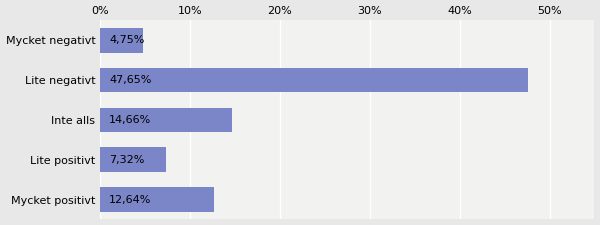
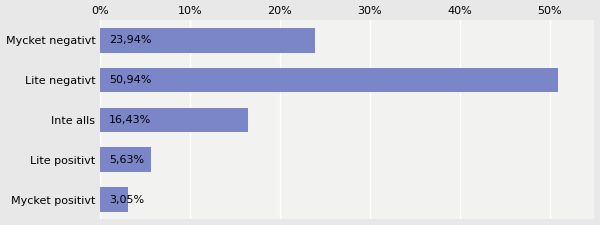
Mycket negativt: 4,75% -> 23,94%
Lite negativt: 47,65% -> 50,94%
Inte alls: 14,66% -> 16,43%
Lite positivt: 7,32% -> 5,63%
Mycket positivt: 12,64% -> 3,05%
